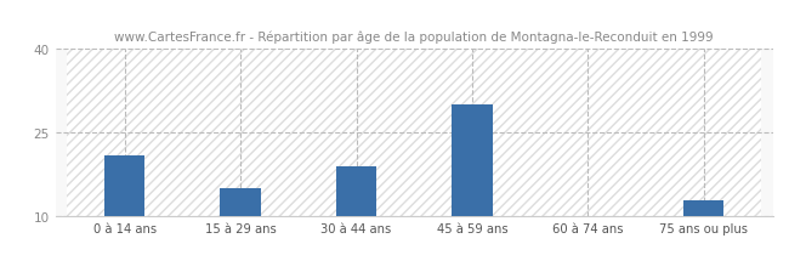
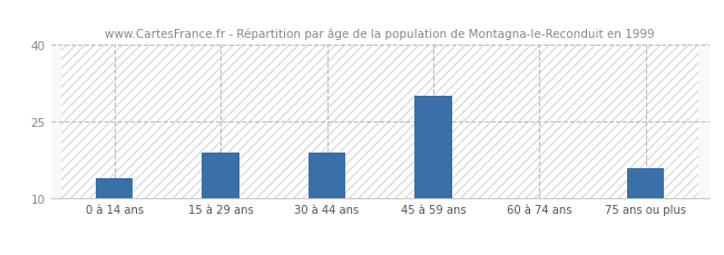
0 à 14 ans: 21 -> 14
15 à 29 ans: 15 -> 19
75 ans ou plus: 13 -> 16
